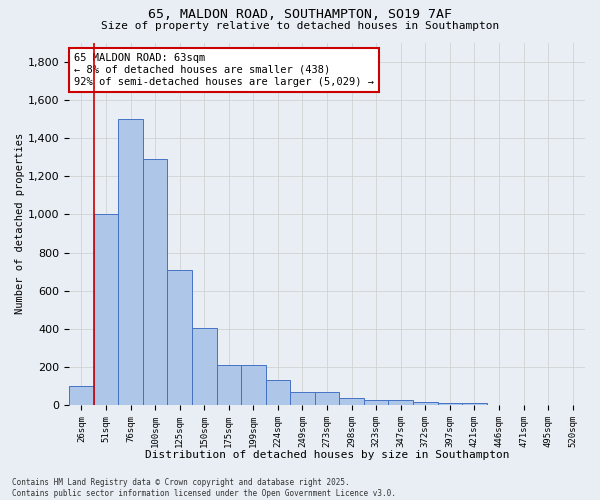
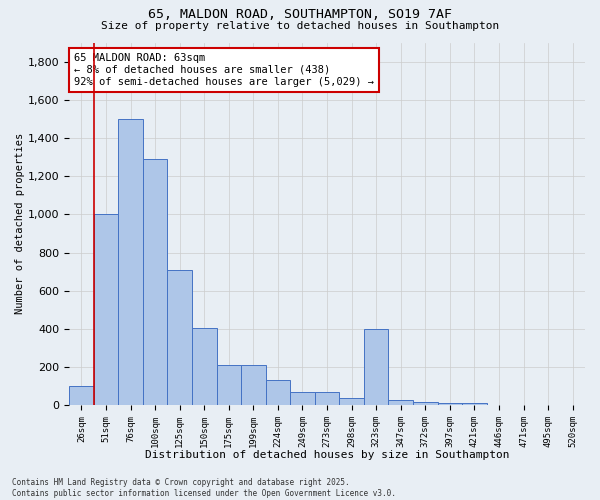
323sqm: 30 -> 400
